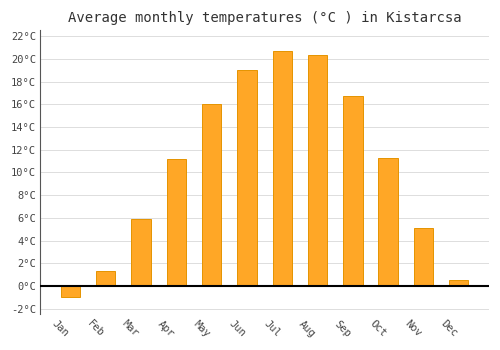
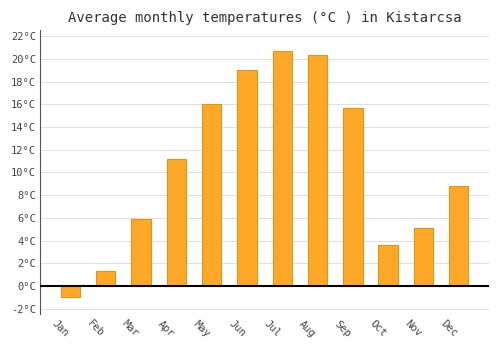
Sep: 16.7°C -> 15.7°C
Oct: 11.3°C -> 3.6°C
Dec: 0.5°C -> 8.8°C
